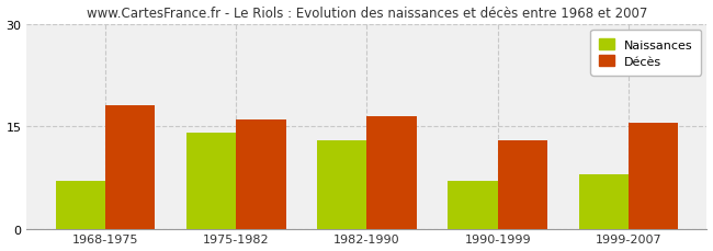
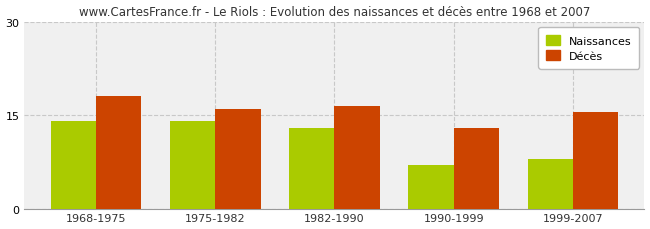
Naissances/1968-1975: 7 -> 14
